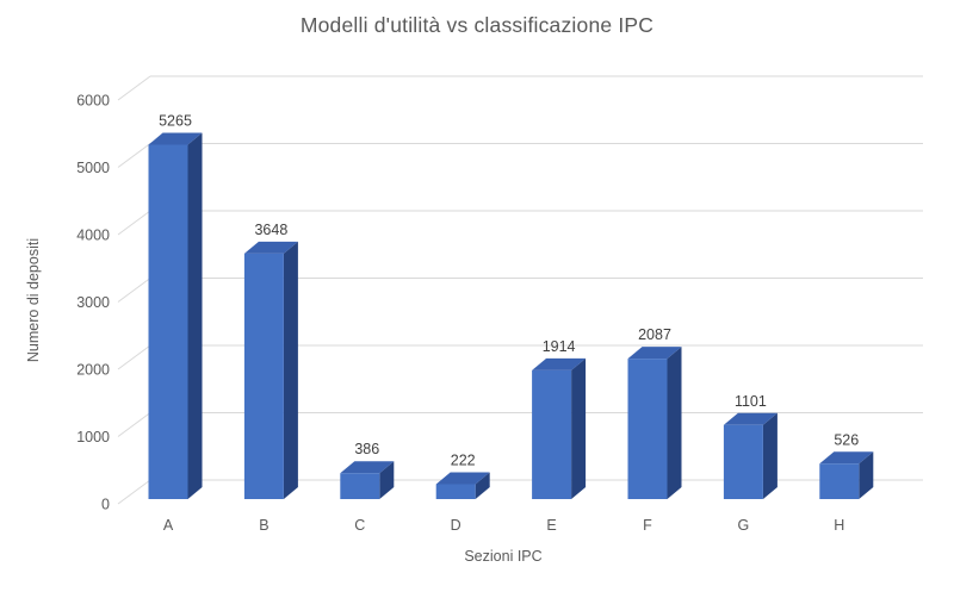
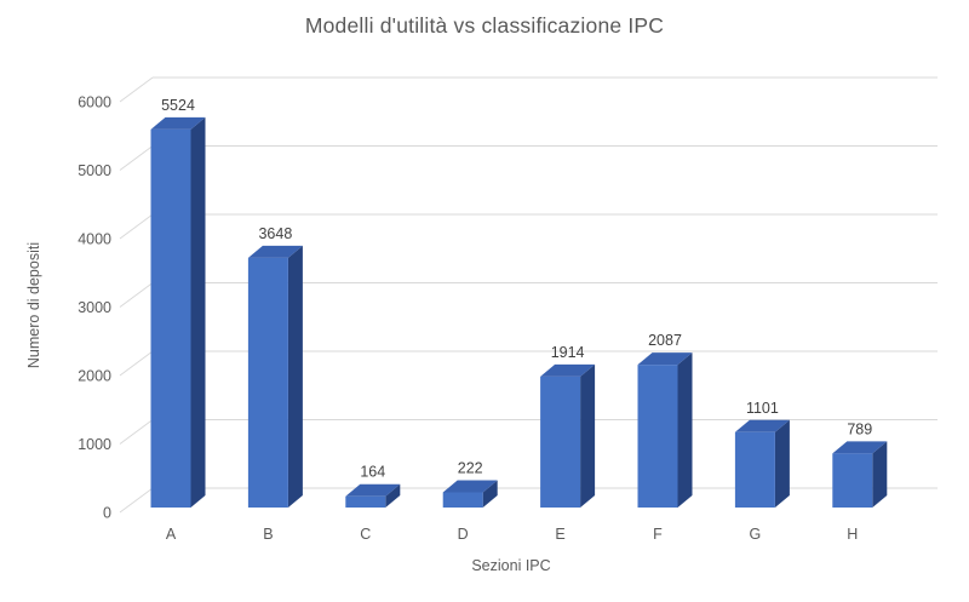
A: 5265 -> 5524
C: 386 -> 164
H: 526 -> 789
